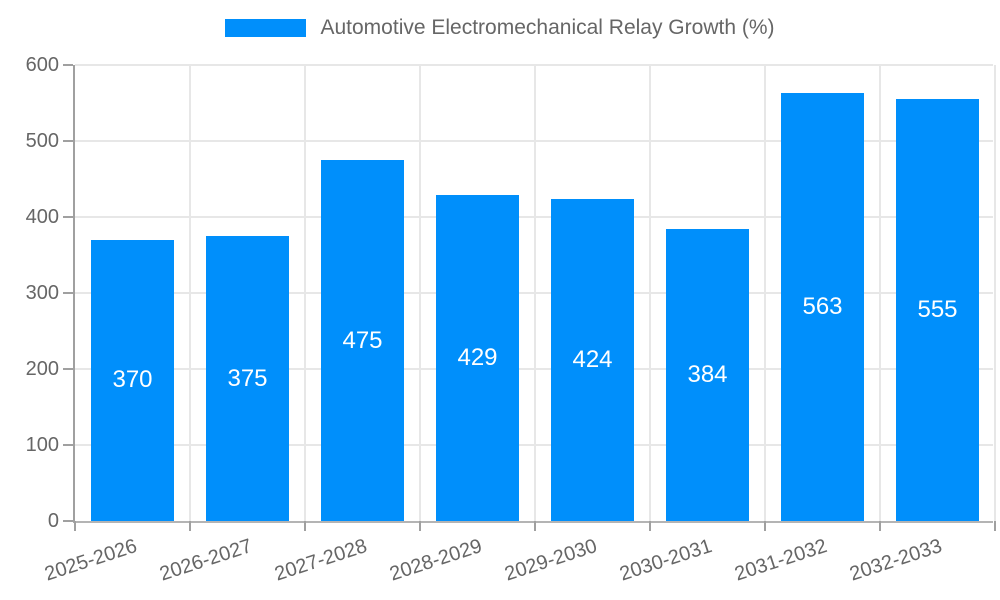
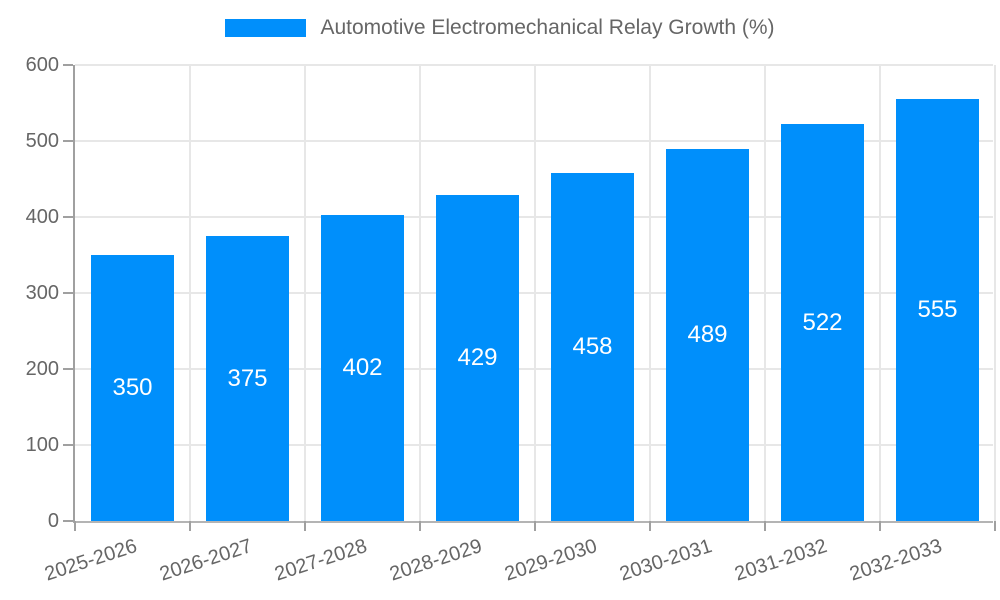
2025-2026: 370 -> 350
2027-2028: 475 -> 402
2029-2030: 424 -> 458
2030-2031: 384 -> 489
2031-2032: 563 -> 522
